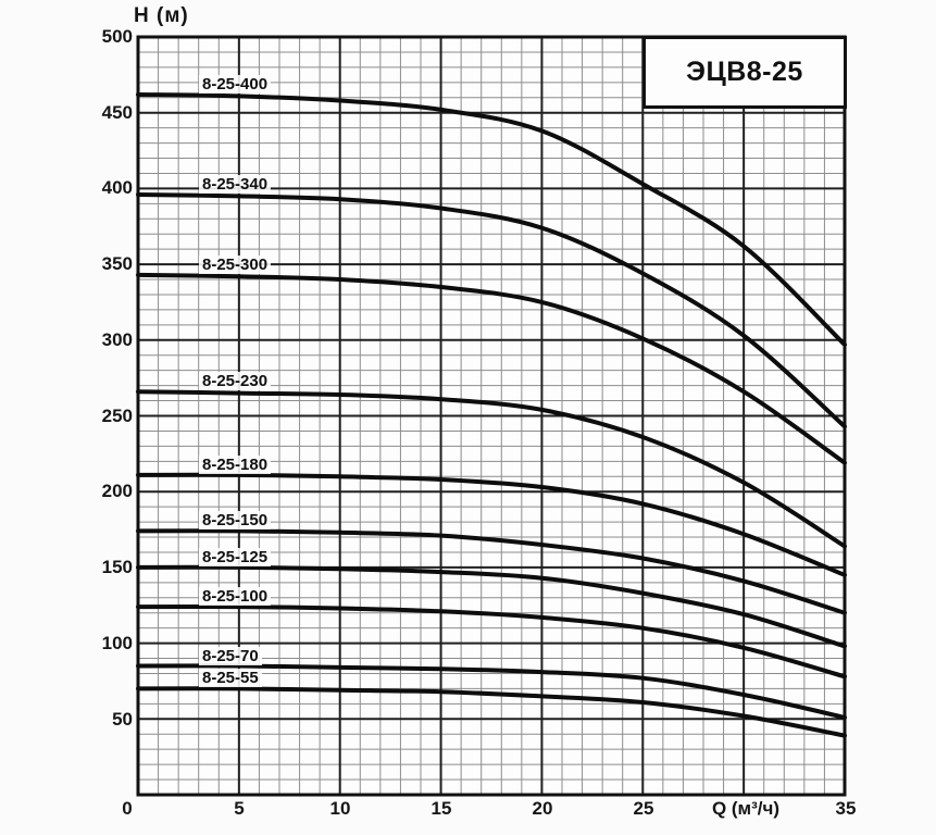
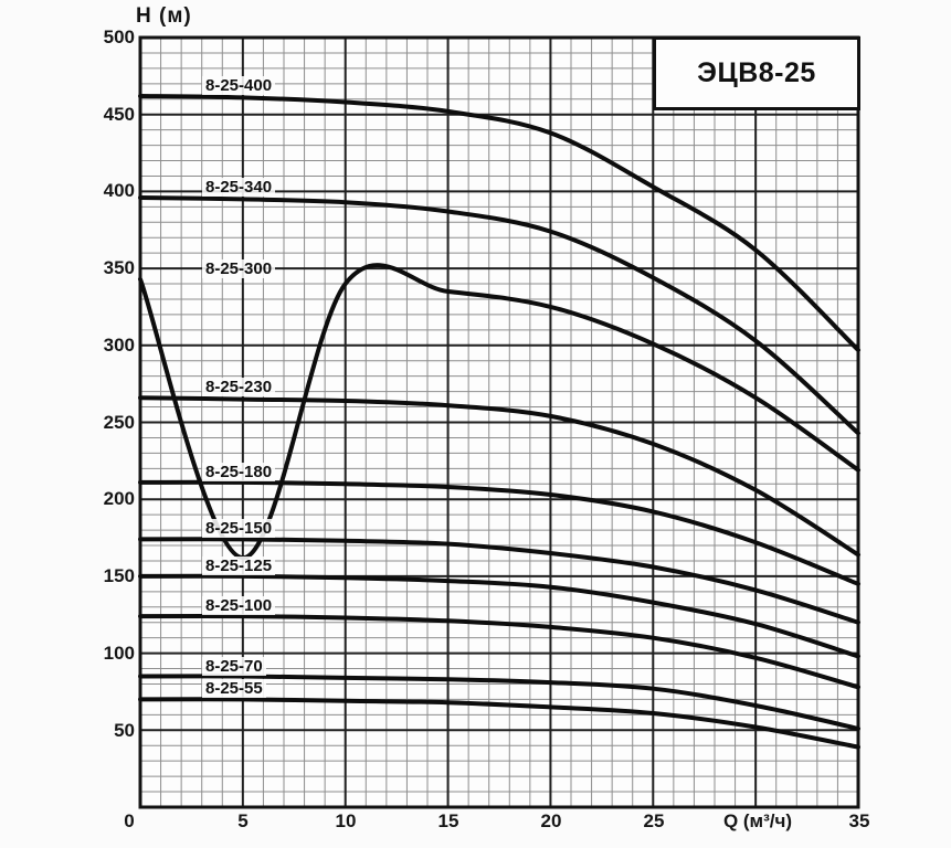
8-25-300/5: 342 -> 162
